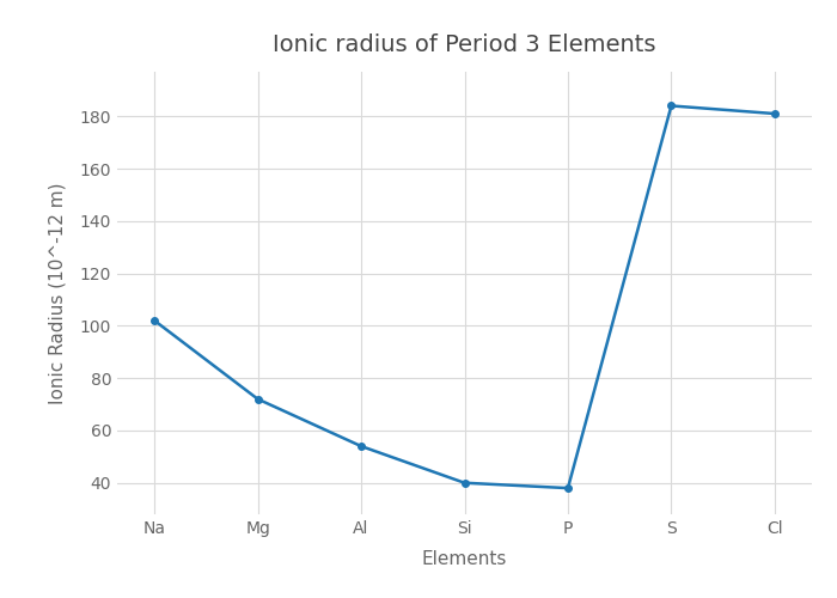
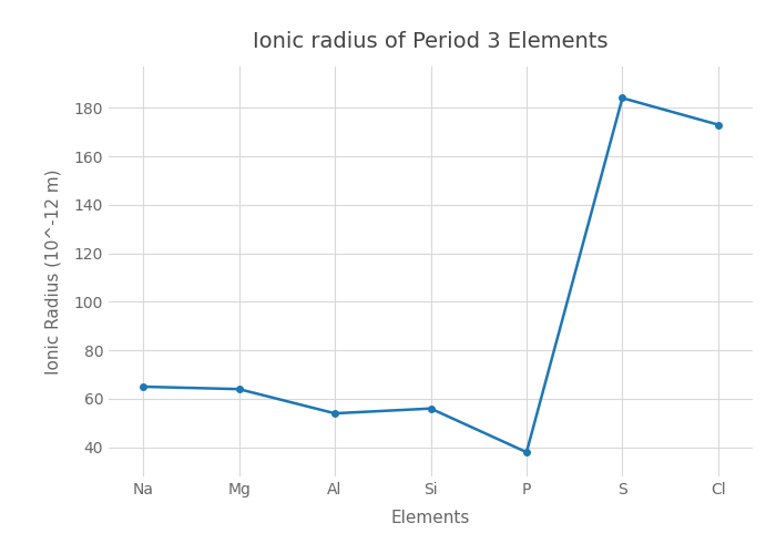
Na: 102 -> 65
Mg: 72 -> 64
Si: 40 -> 56
Cl: 181 -> 173
